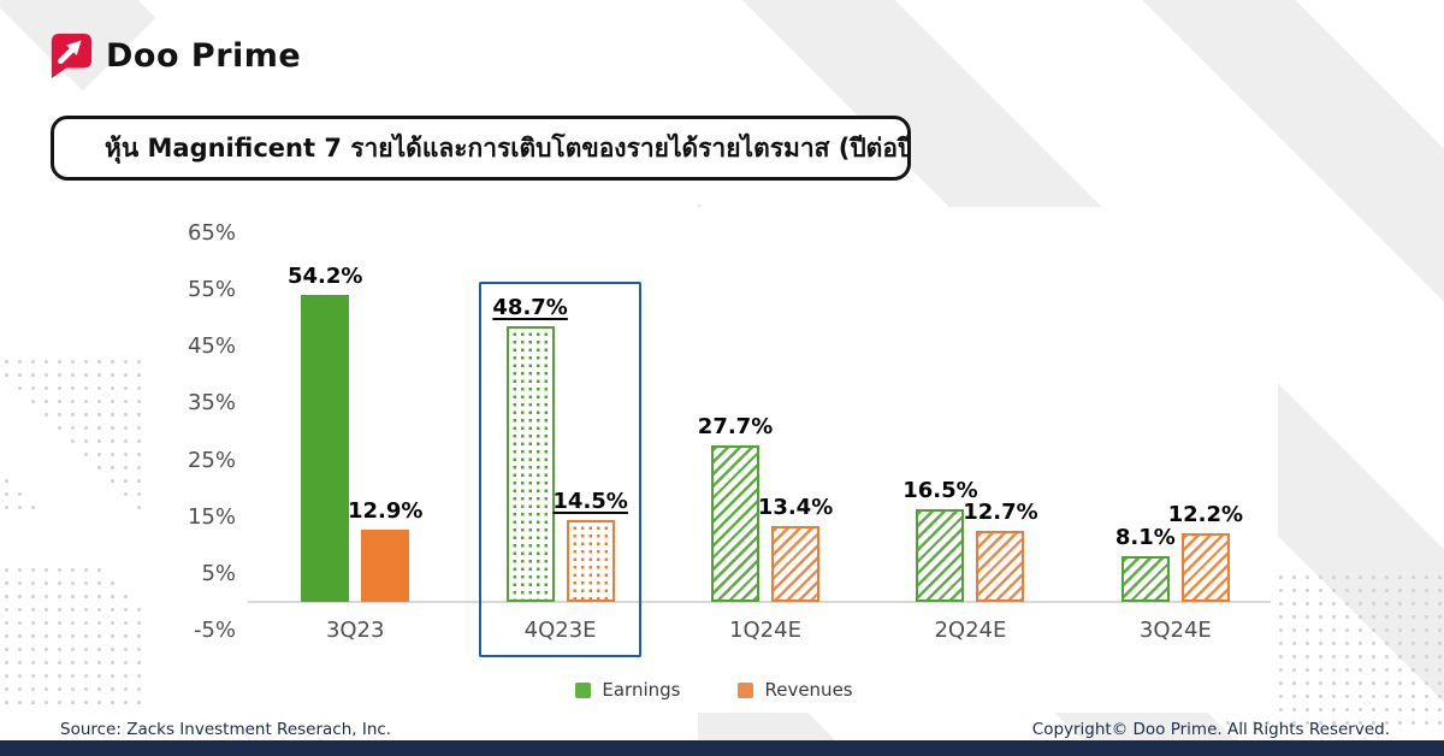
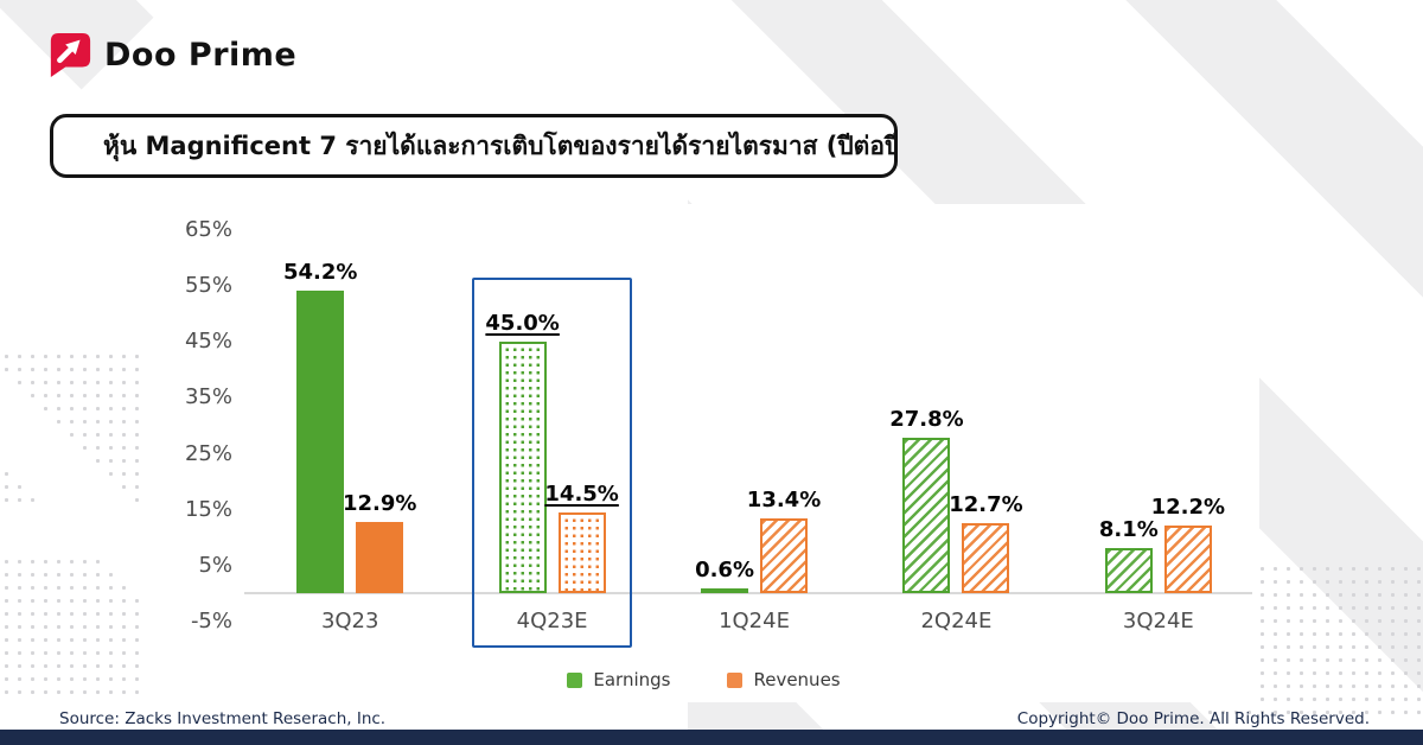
Earnings/4Q23E: 48.7% -> 45.0%
Earnings/1Q24E: 27.7% -> 0.6%
Earnings/2Q24E: 16.5% -> 27.8%
